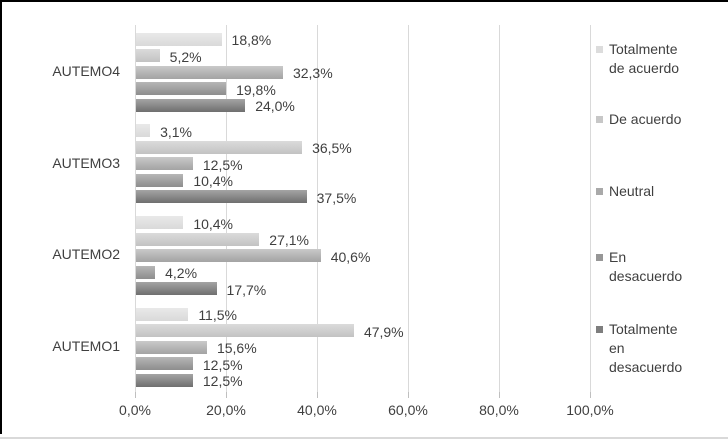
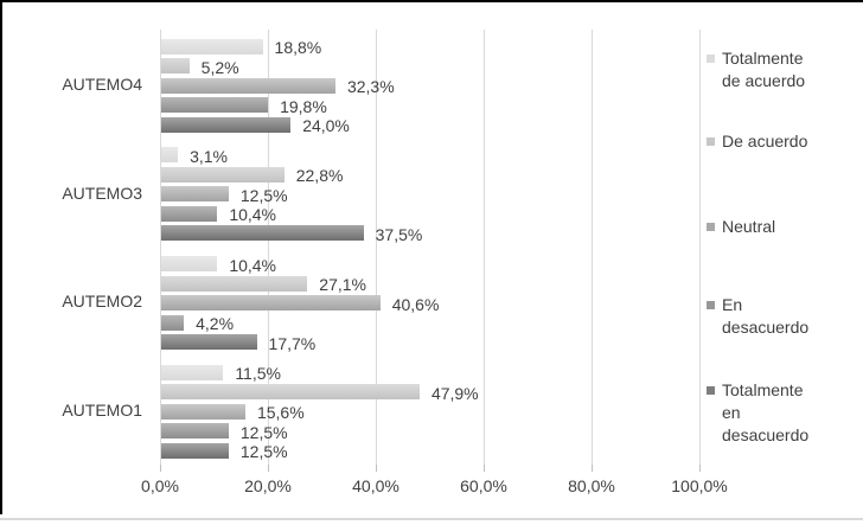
De acuerdo/AUTEMO3: 36,5% -> 22,8%
